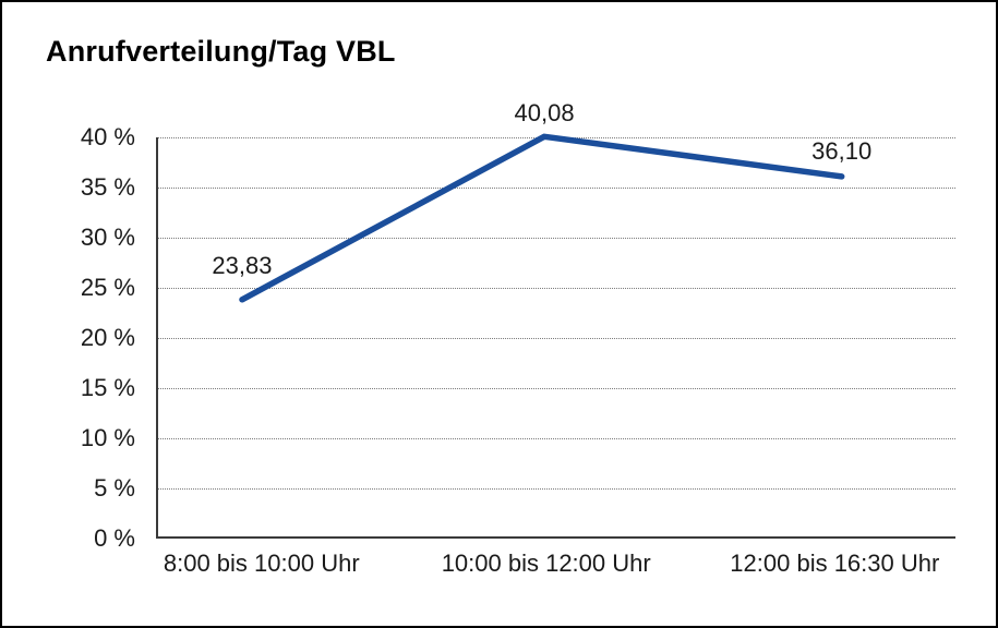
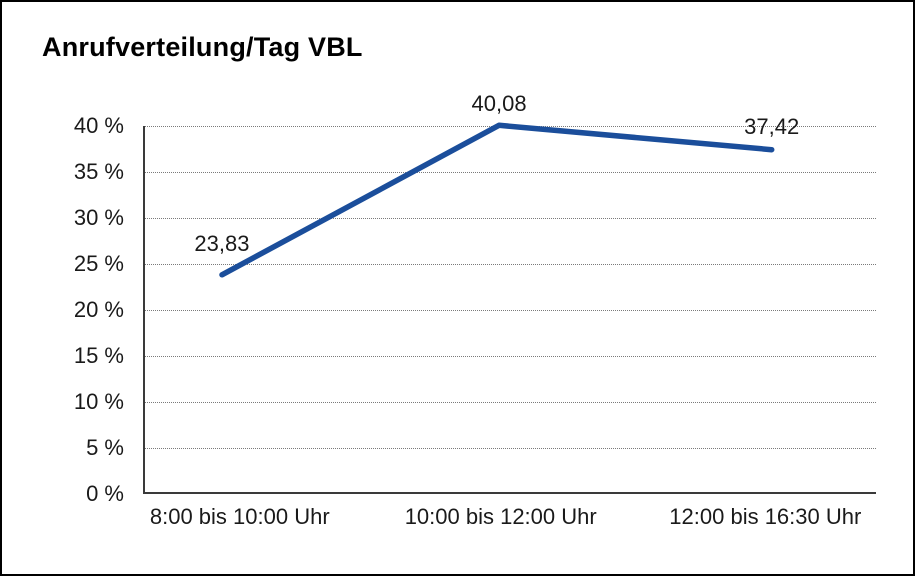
12:00 bis 16:30 Uhr: 36,10 -> 37,42
